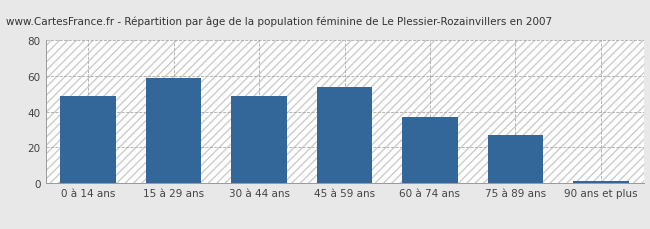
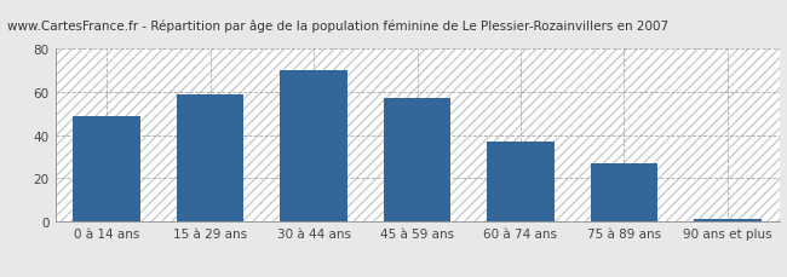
30 à 44 ans: 49 -> 70
45 à 59 ans: 54 -> 57
